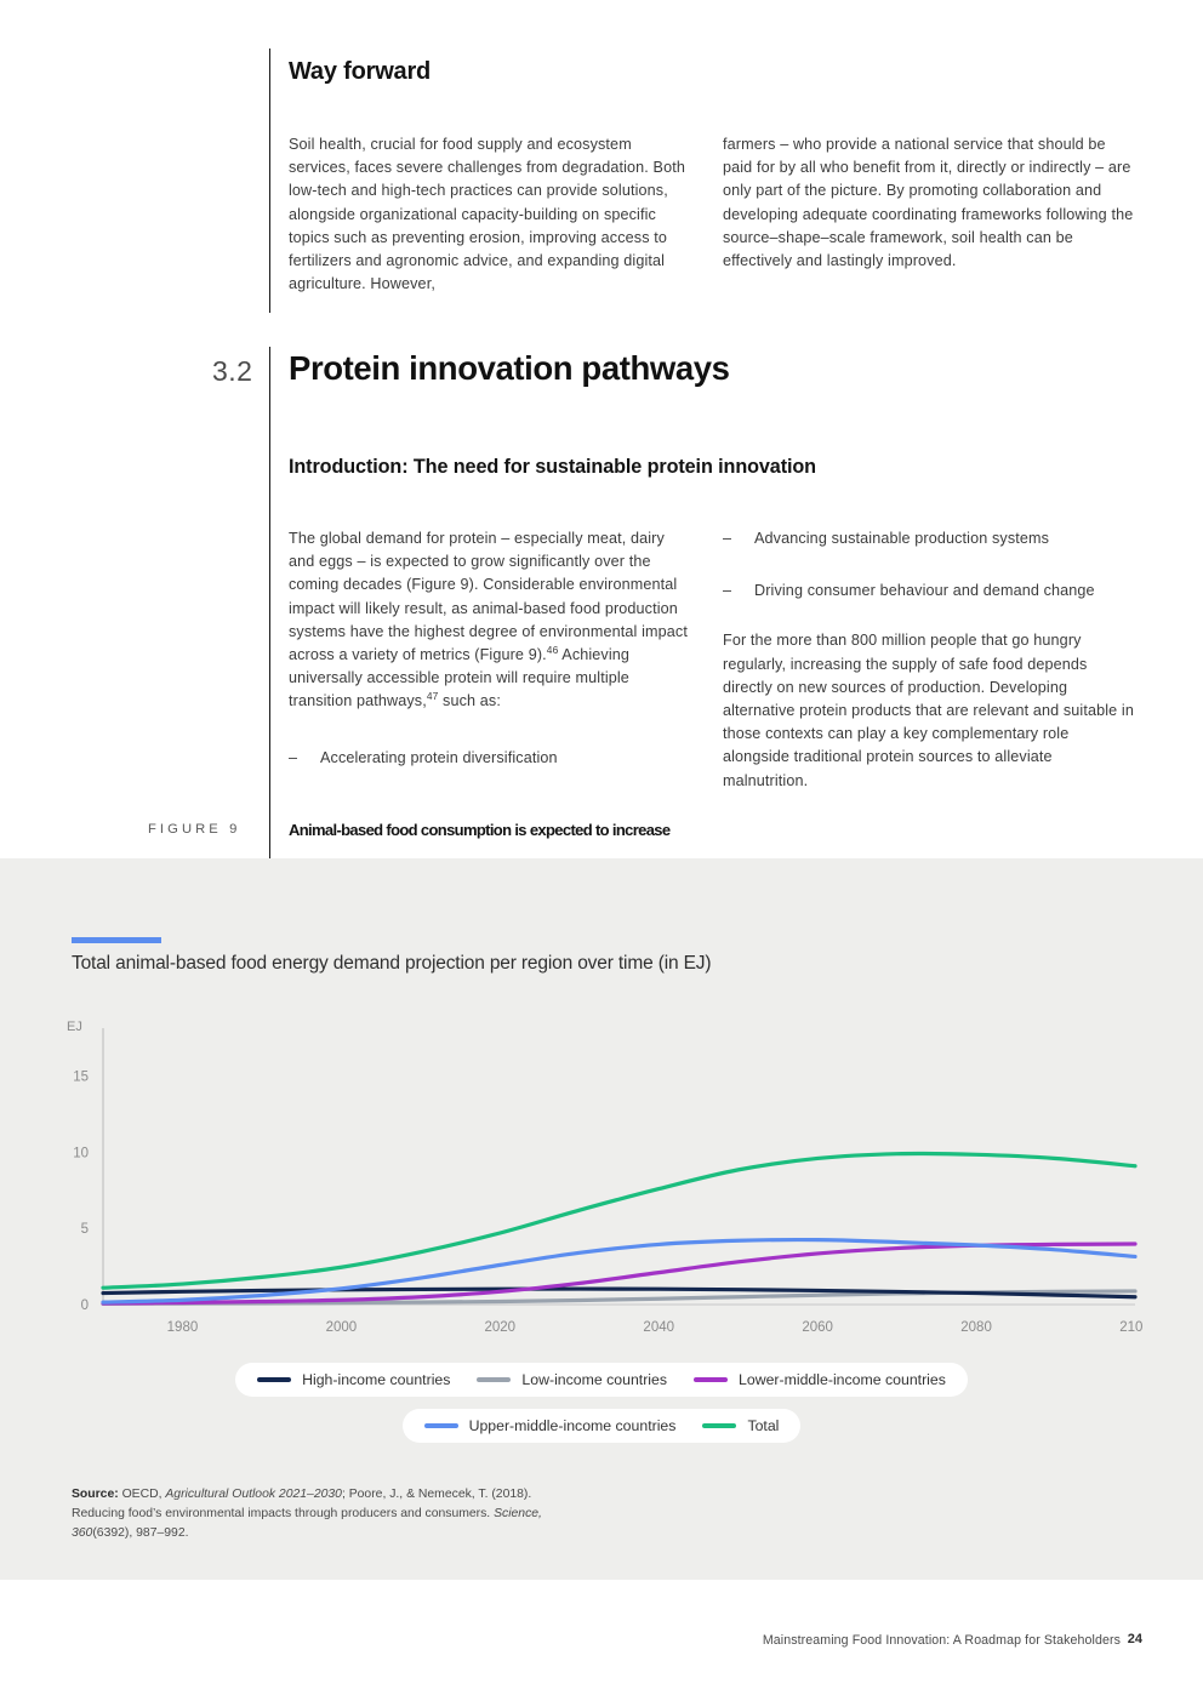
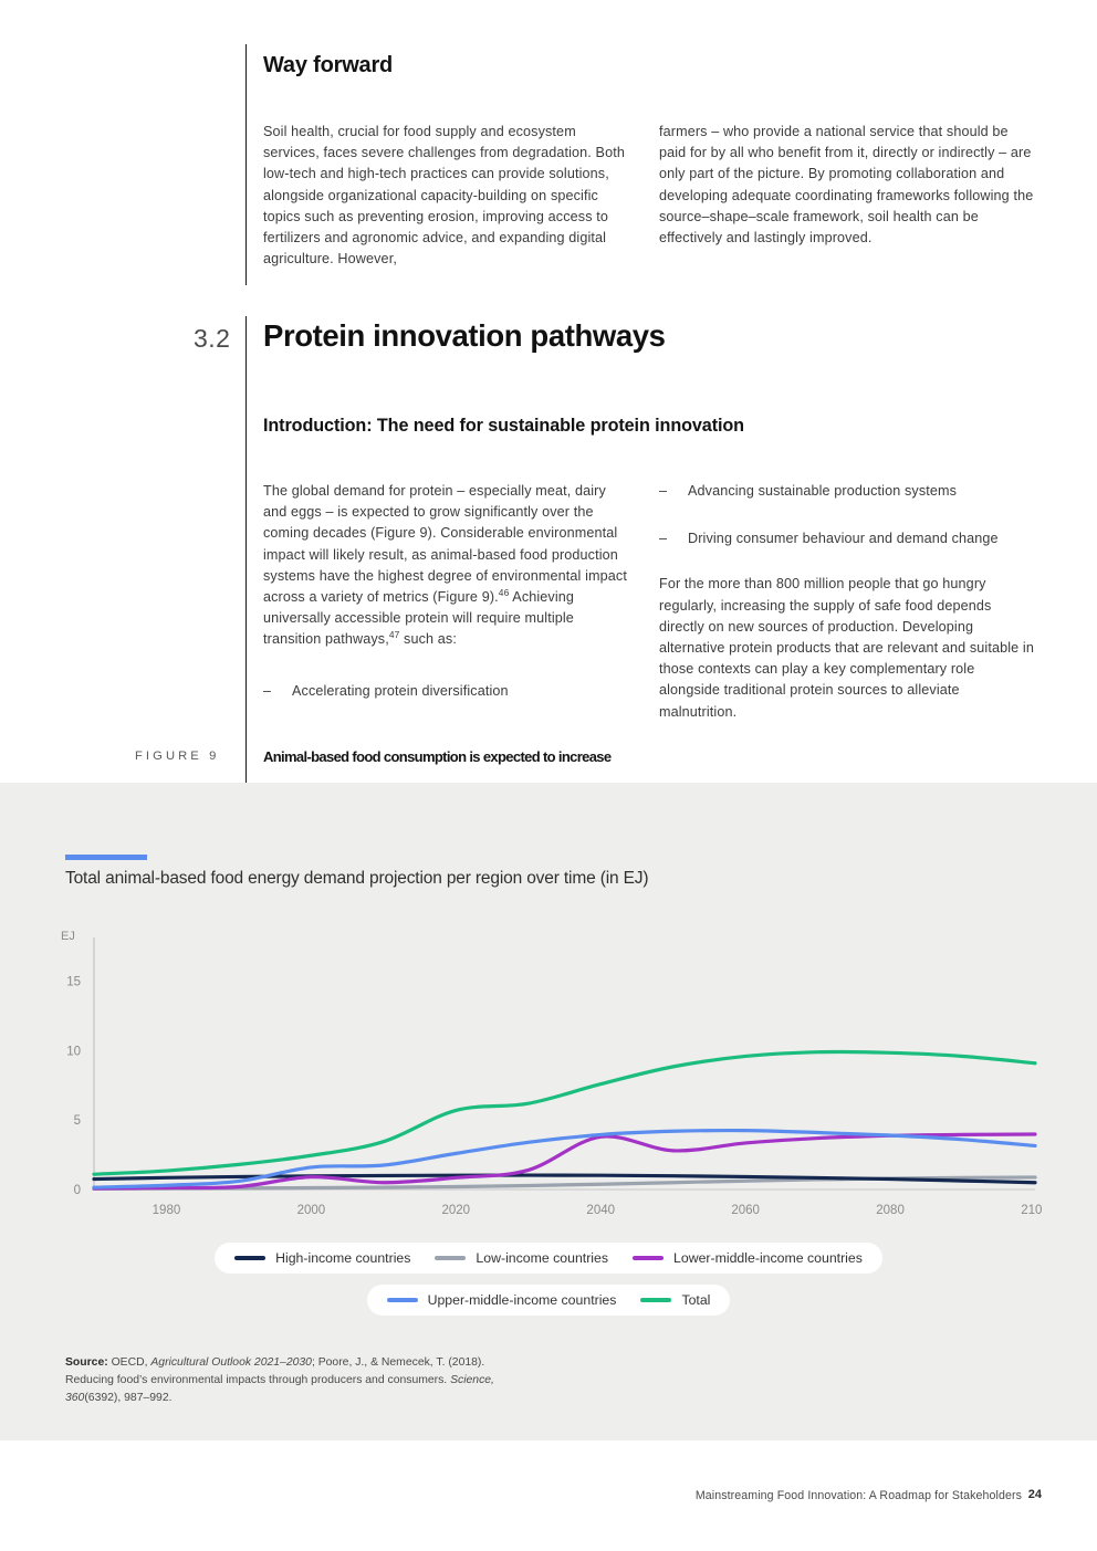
Lower-middle-income countries/2000: 0.3 -> 0.9
Upper-middle-income countries/2000: 1.1 -> 1.6
Total/2020: 4.7 -> 5.7
Lower-middle-income countries/2040: 2.1 -> 3.8
